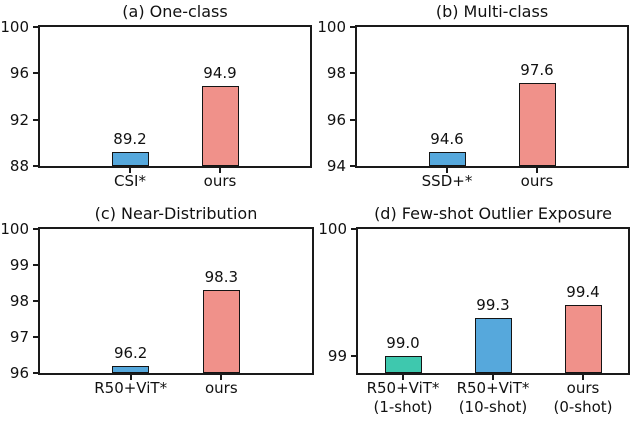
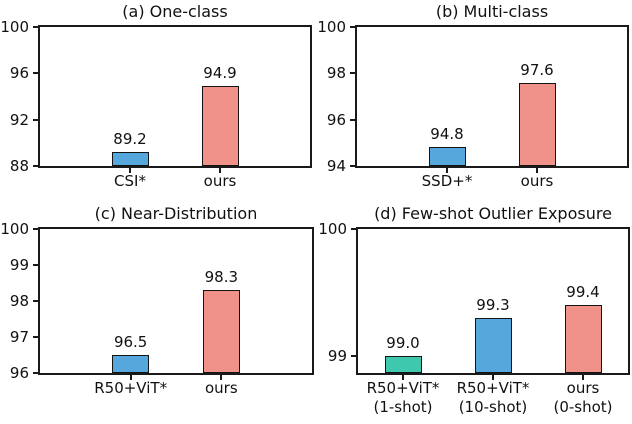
(b) Multi-class/SSD+*: 94.6 -> 94.8
(c) Near-Distribution/R50+ViT*: 96.2 -> 96.5
